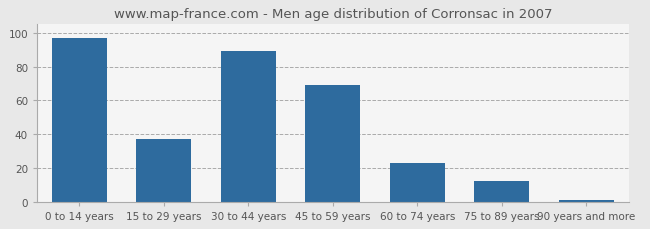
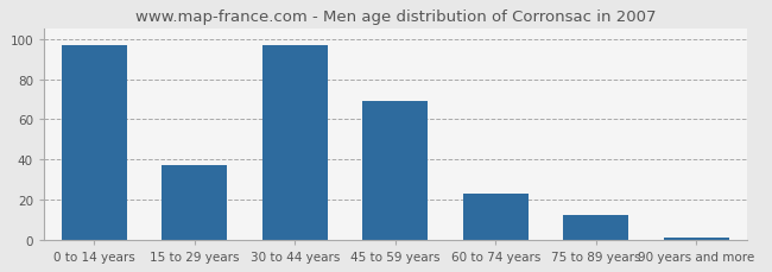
30 to 44 years: 89 -> 97
